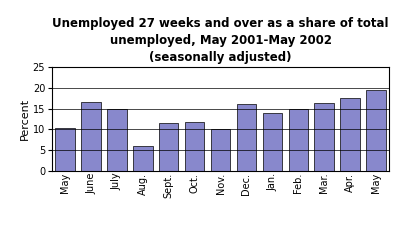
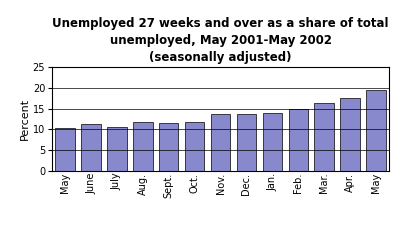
June: 16.5 -> 11.2
July: 15.0 -> 10.5
Aug.: 6.0 -> 11.7
Nov.: 10.0 -> 13.8
Dec.: 16.0 -> 13.7
